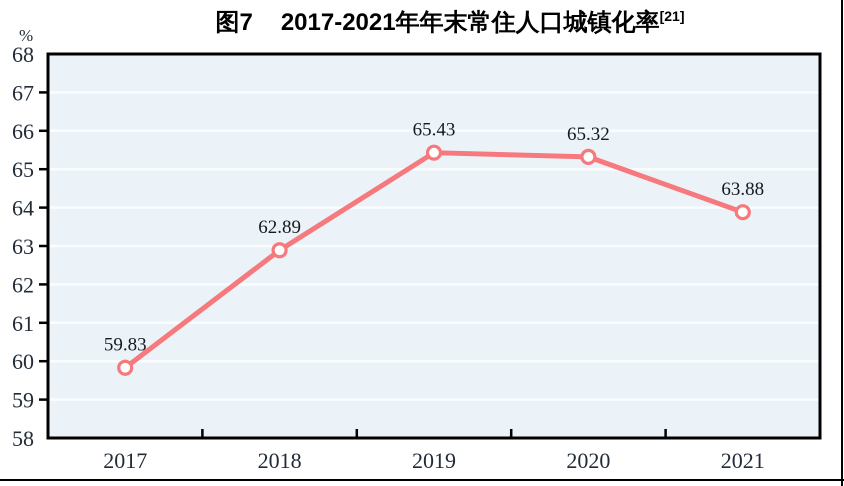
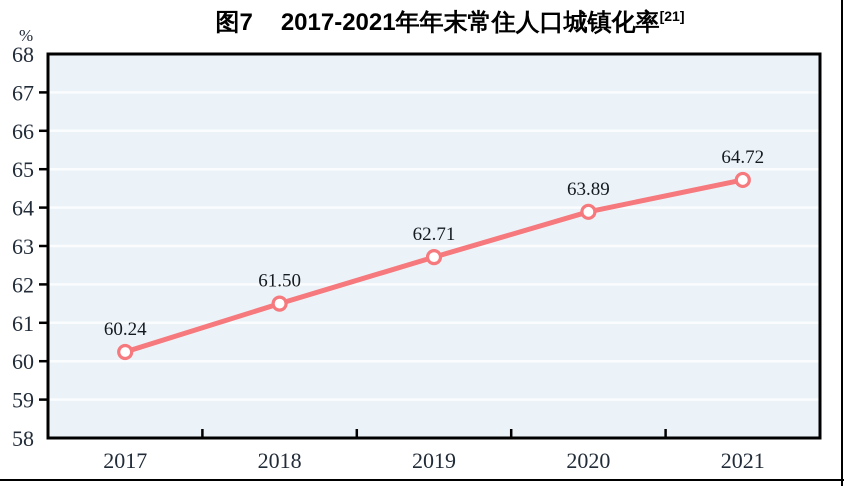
2017: 59.83 -> 60.24
2018: 62.89 -> 61.50
2019: 65.43 -> 62.71
2020: 65.32 -> 63.89
2021: 63.88 -> 64.72
